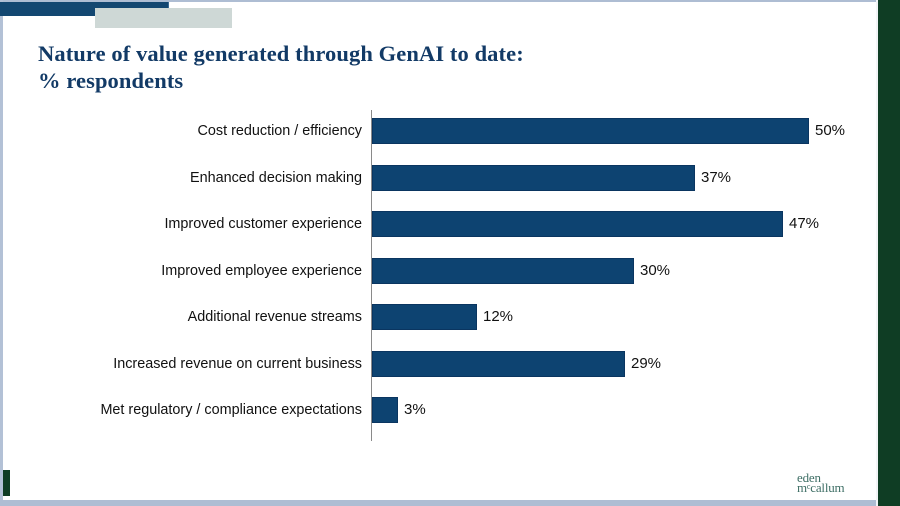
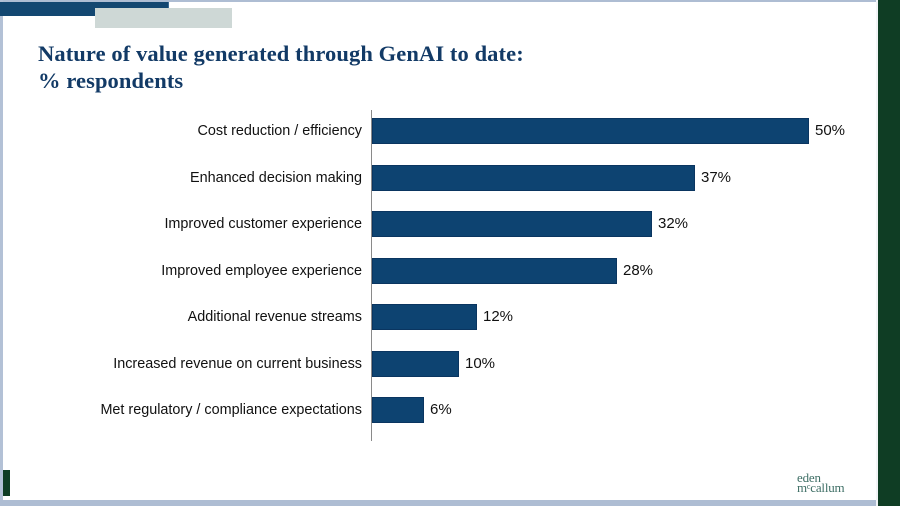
Improved customer experience: 47% -> 32%
Improved employee experience: 30% -> 28%
Increased revenue on current business: 29% -> 10%
Met regulatory / compliance expectations: 3% -> 6%
